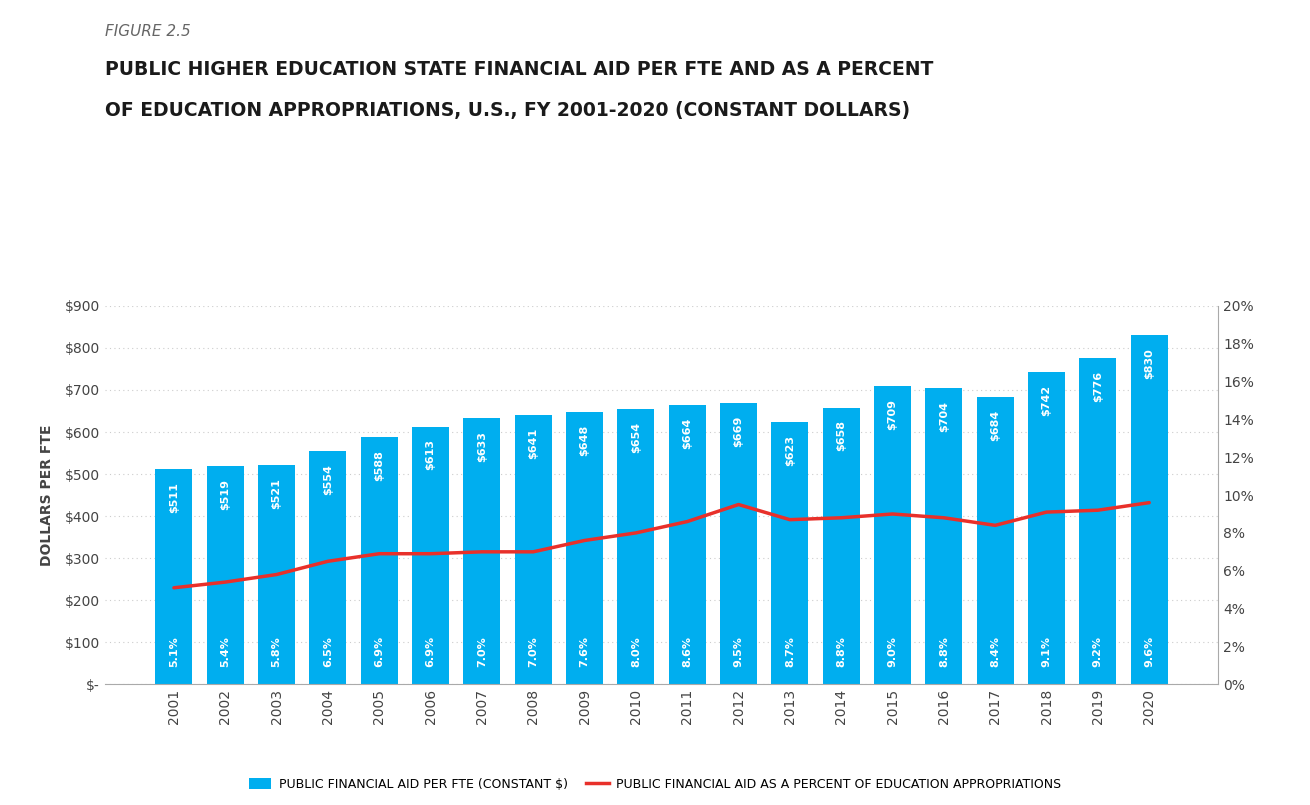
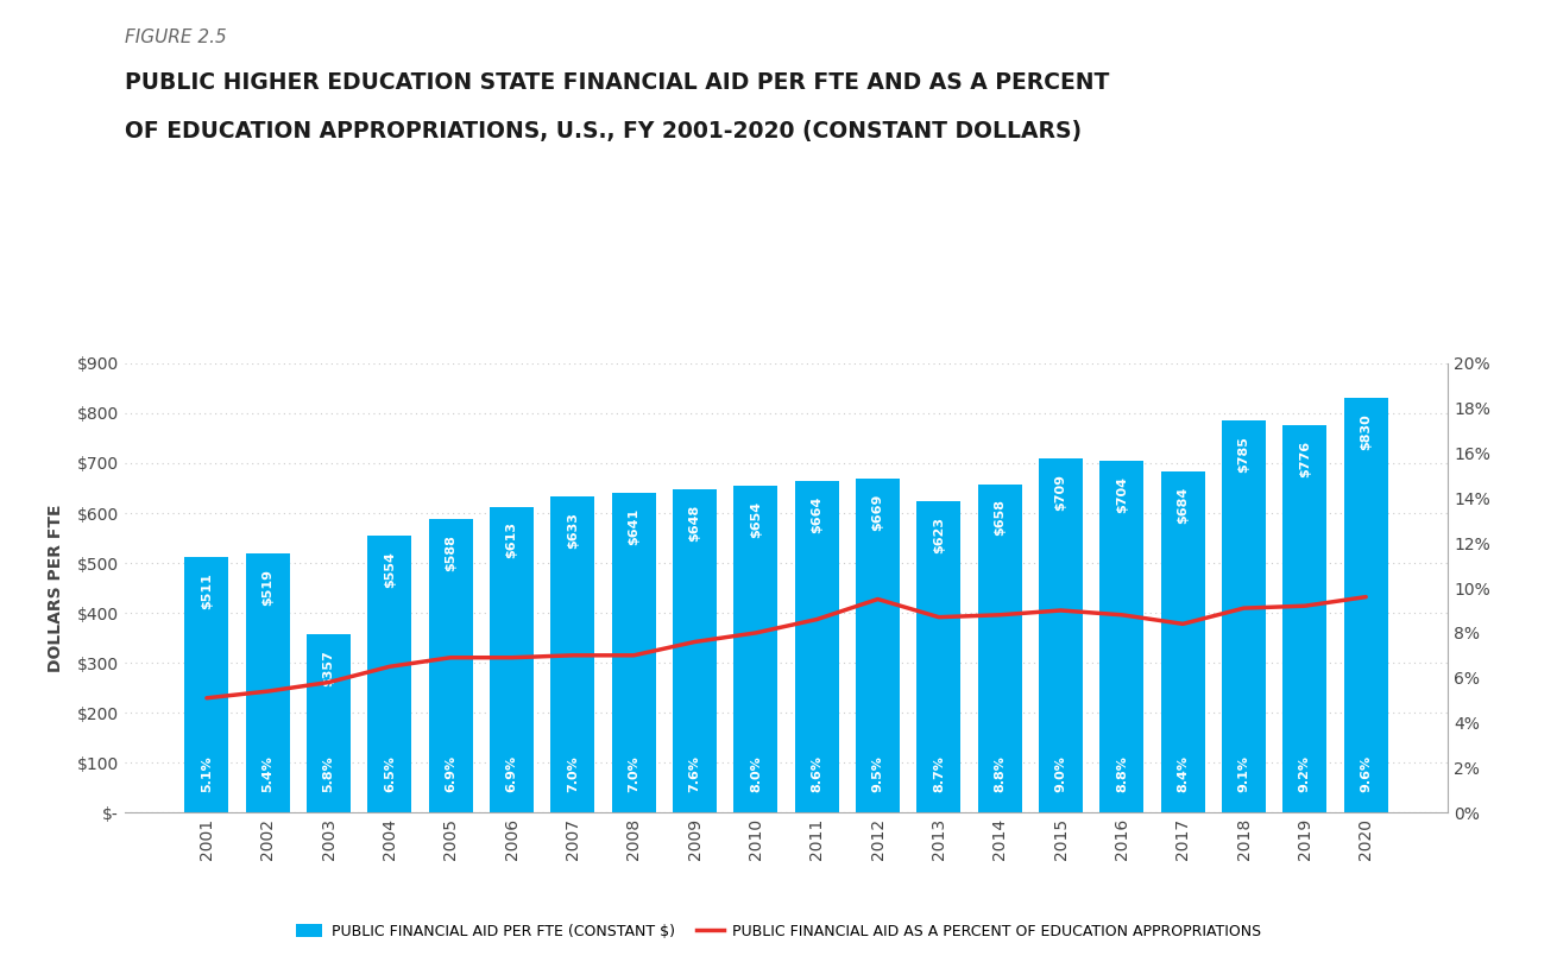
PUBLIC FINANCIAL AID PER FTE (CONSTANT $)/2003: $521 -> $357
PUBLIC FINANCIAL AID PER FTE (CONSTANT $)/2018: $742 -> $785
